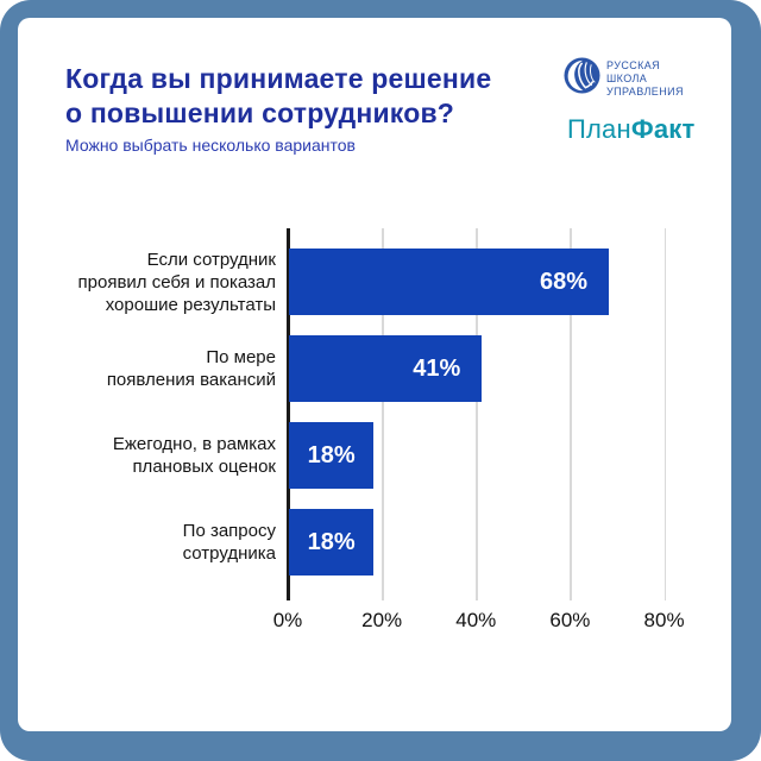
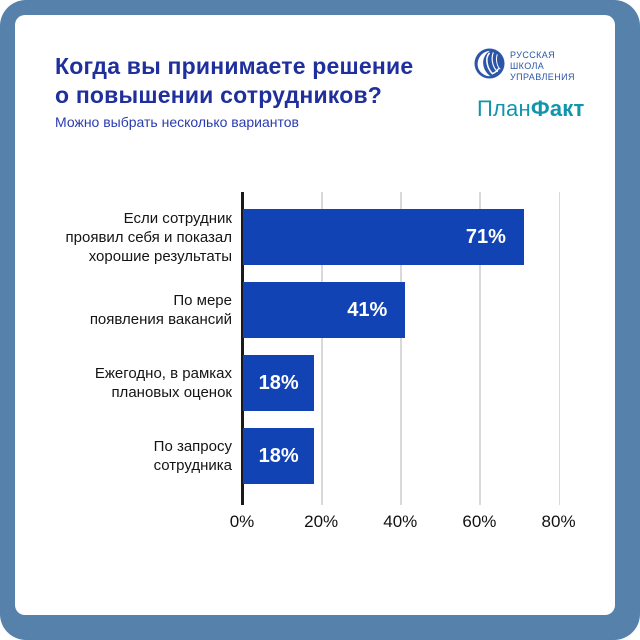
Если сотрудник проявил себя и показал хорошие результаты: 68% -> 71%
